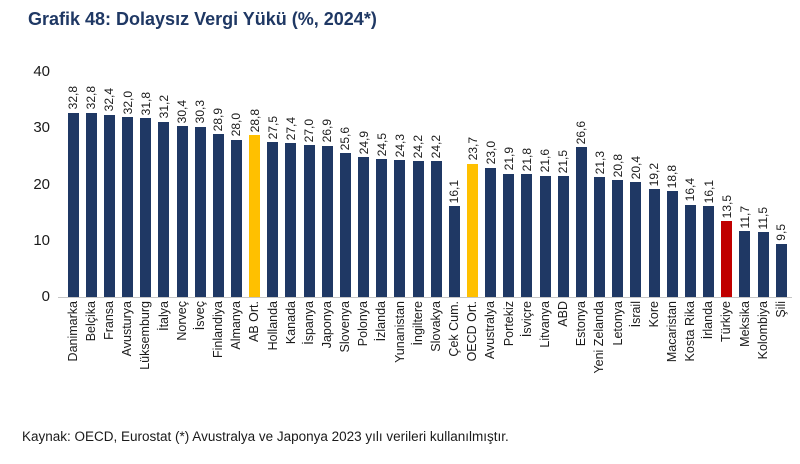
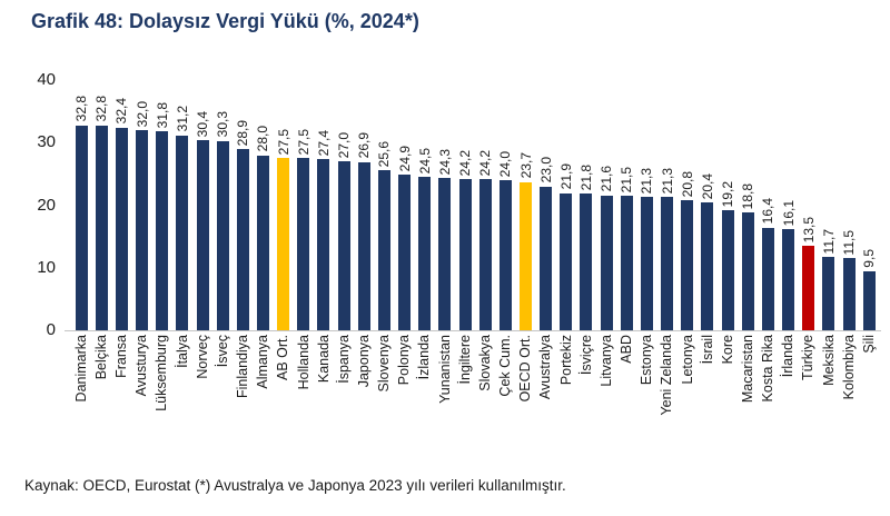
AB Ort.: 28,8 -> 27,5
Çek Cum.: 16,1 -> 24,0
Estonya: 26,6 -> 21,3
